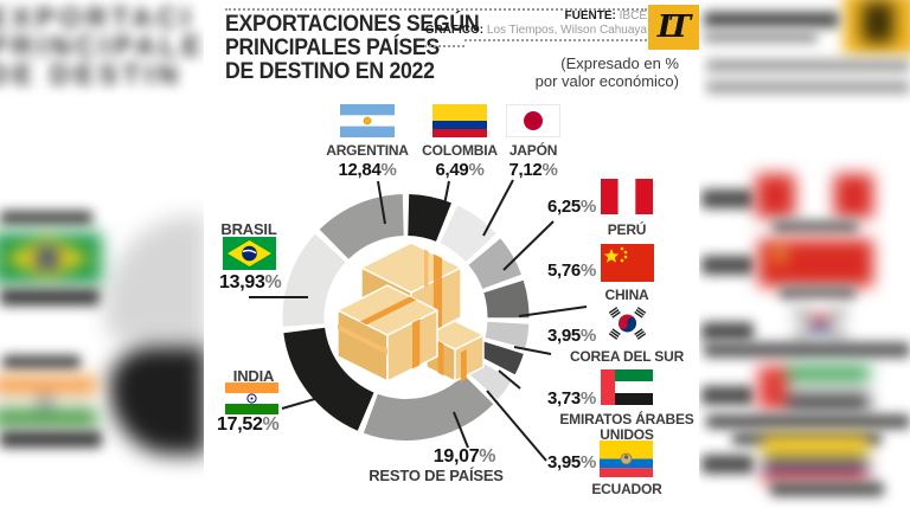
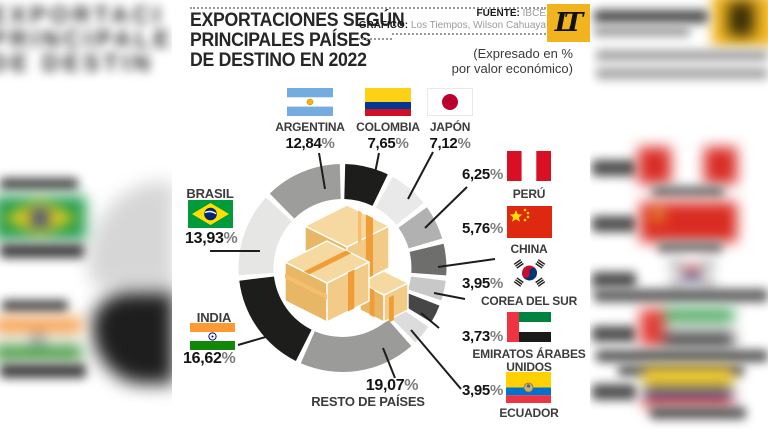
COLOMBIA: 6,49 -> 7,65
INDIA: 17,52 -> 16,62
